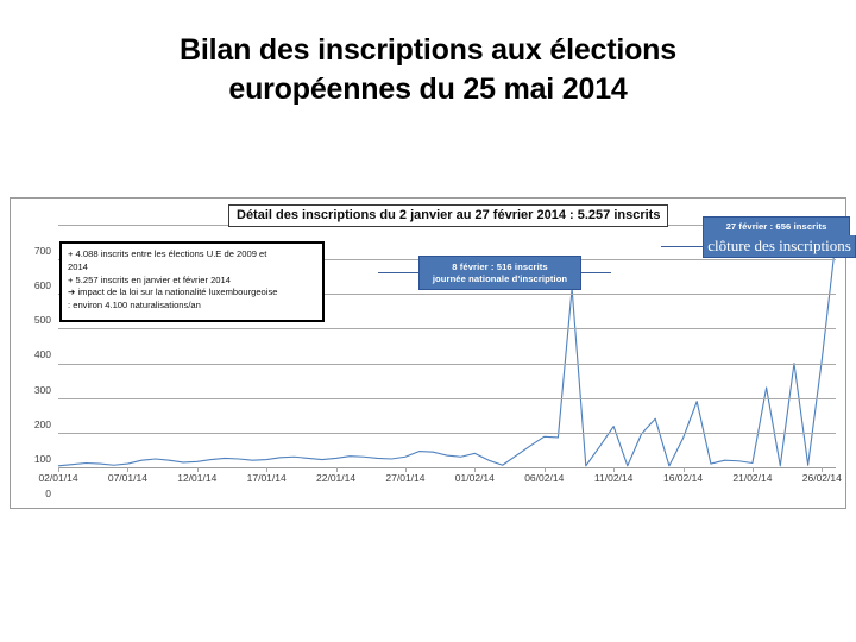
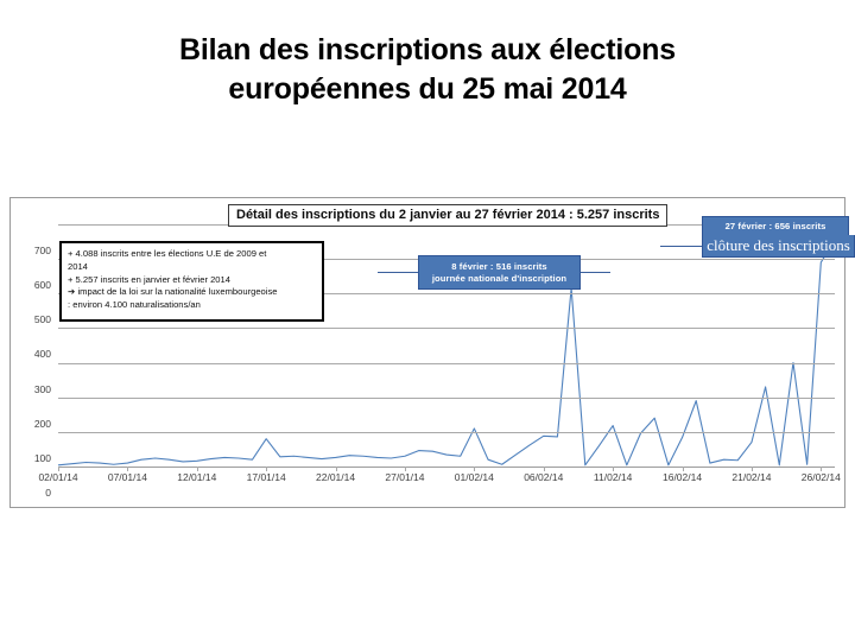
17/01/14: 20 -> 80
01/02/14: 40 -> 110
21/02/14: 10 -> 70
26/02/14: 310 -> 590
